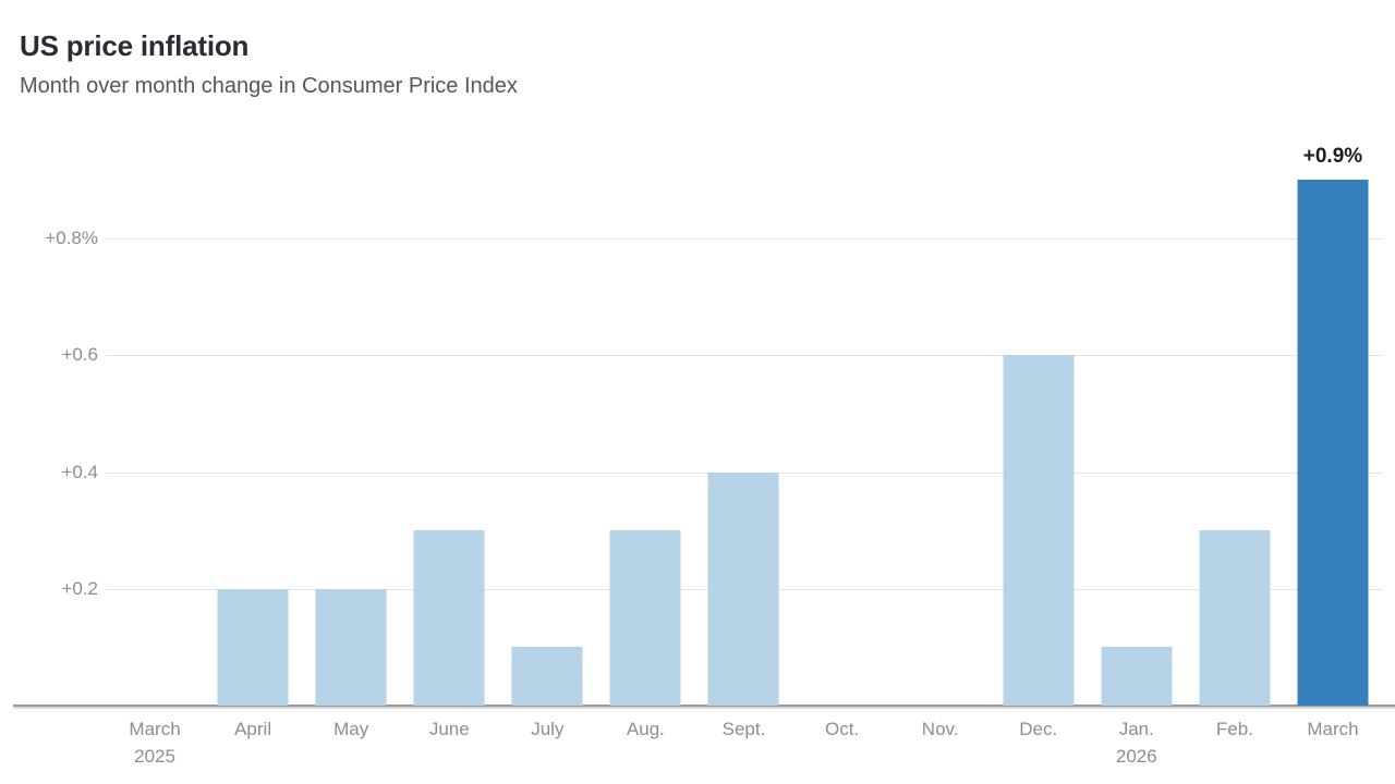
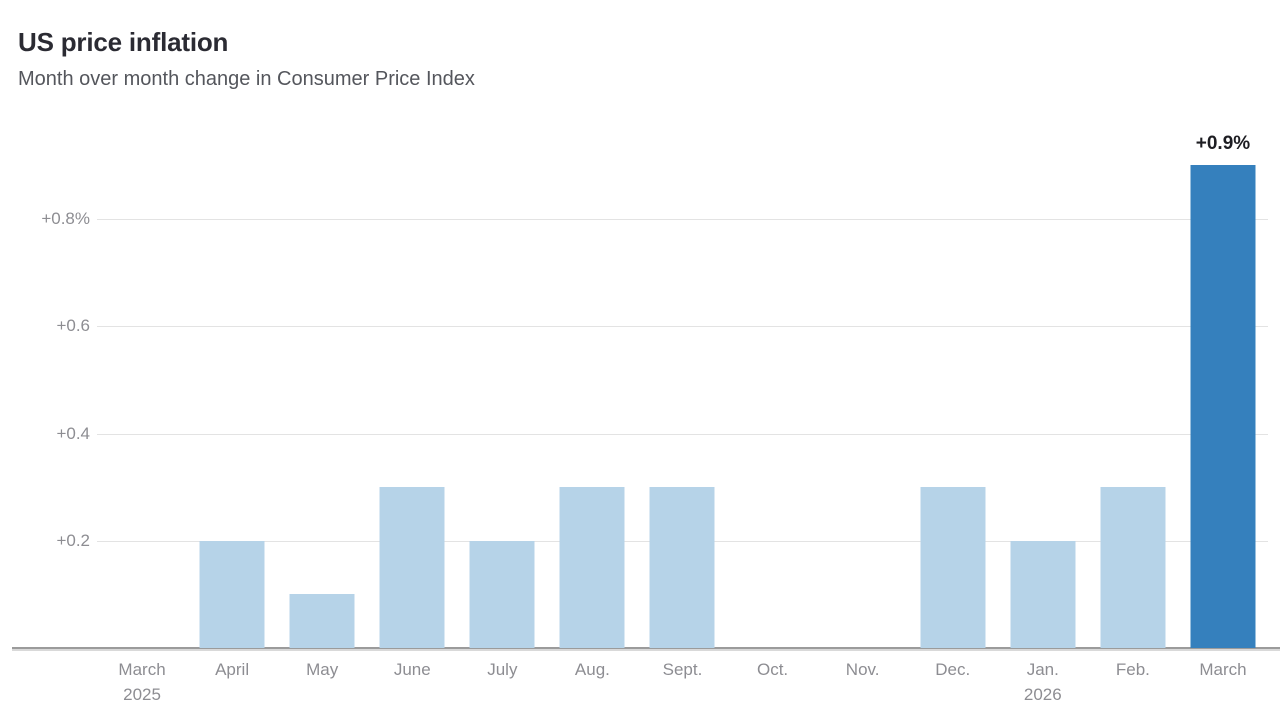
May: 0.2% -> 0.1%
July: 0.1% -> 0.2%
Sept.: 0.4% -> 0.3%
Dec.: 0.6% -> 0.3%
Jan. 2026: 0.1% -> 0.2%
